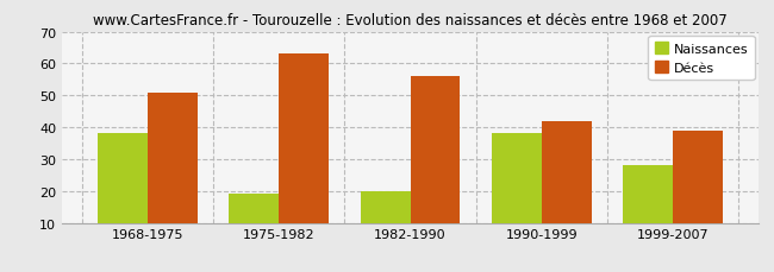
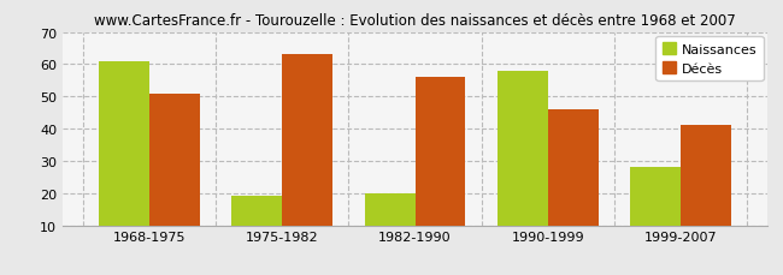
Naissances/1968-1975: 38 -> 61
Naissances/1990-1999: 38 -> 58
Décès/1990-1999: 42 -> 46
Décès/1999-2007: 39 -> 41
